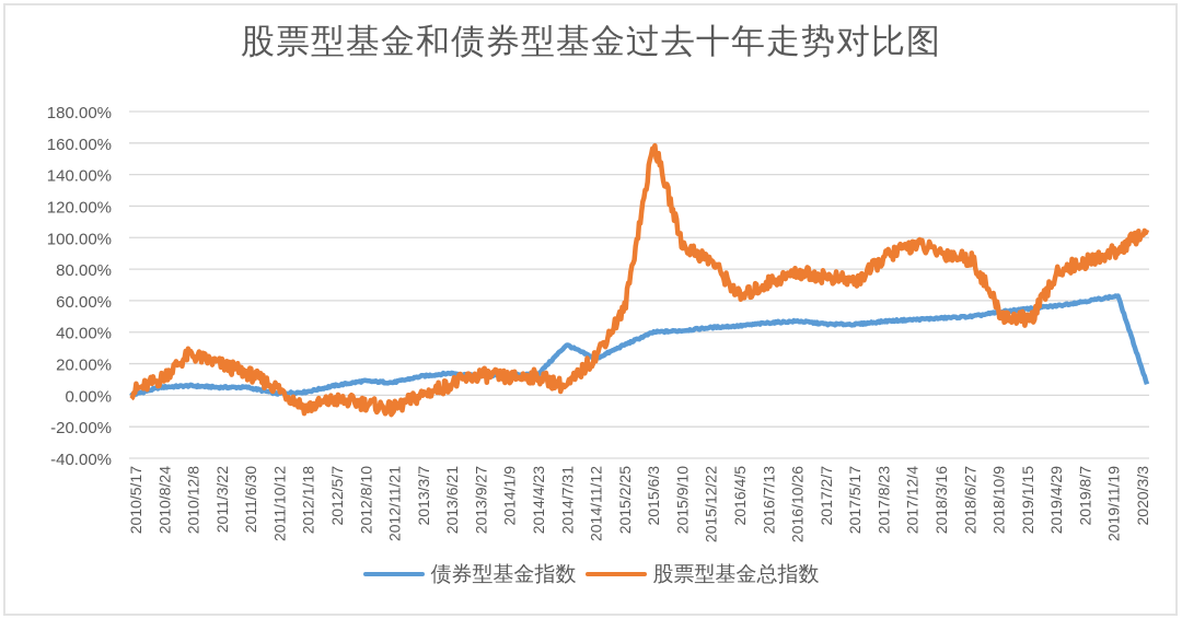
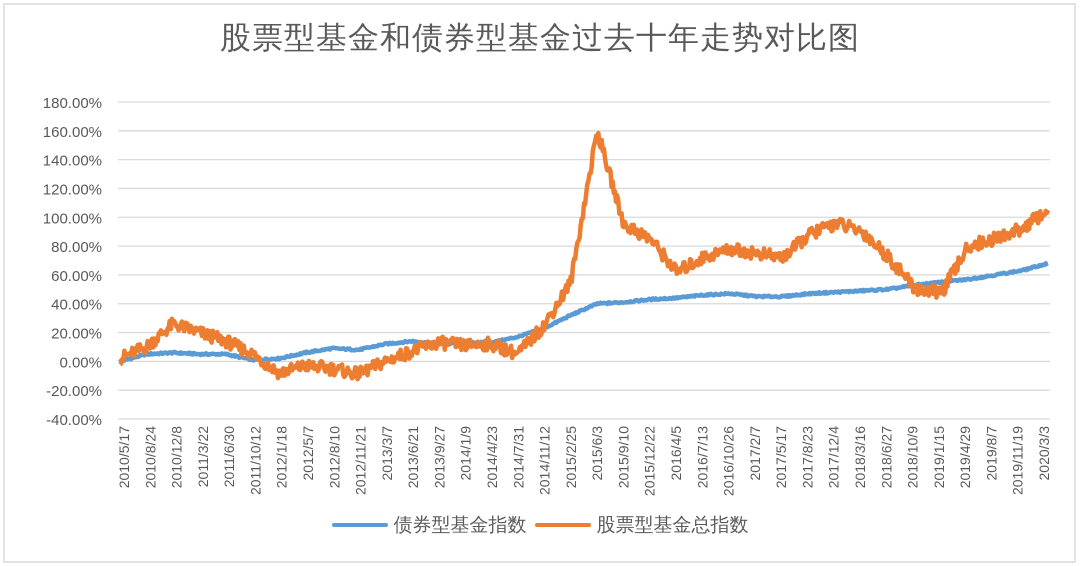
债券型基金指数/2014/7/31: 32% -> 17%
股票型基金总指数/2018/6/27: 86% -> 72%
债券型基金指数/2020/3/3: 7% -> 68%
